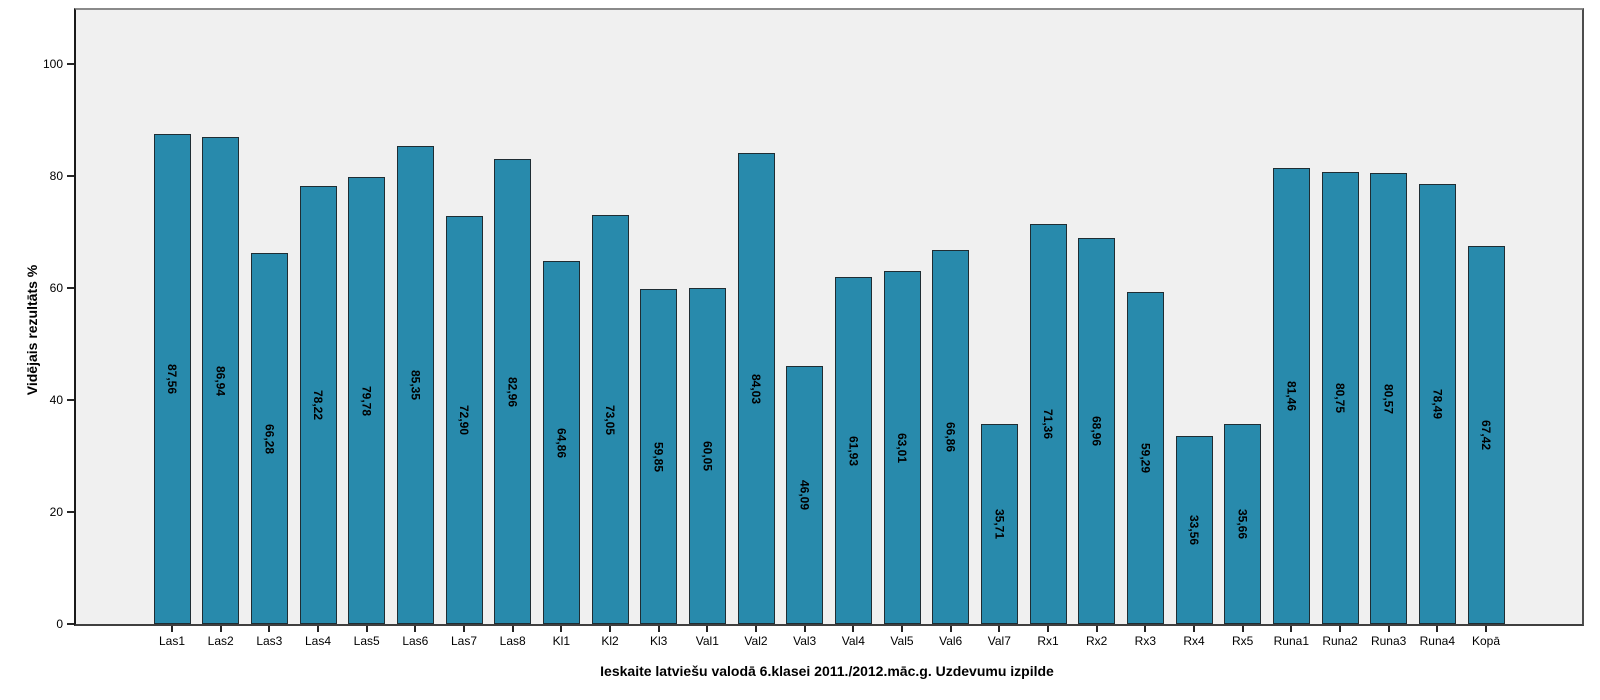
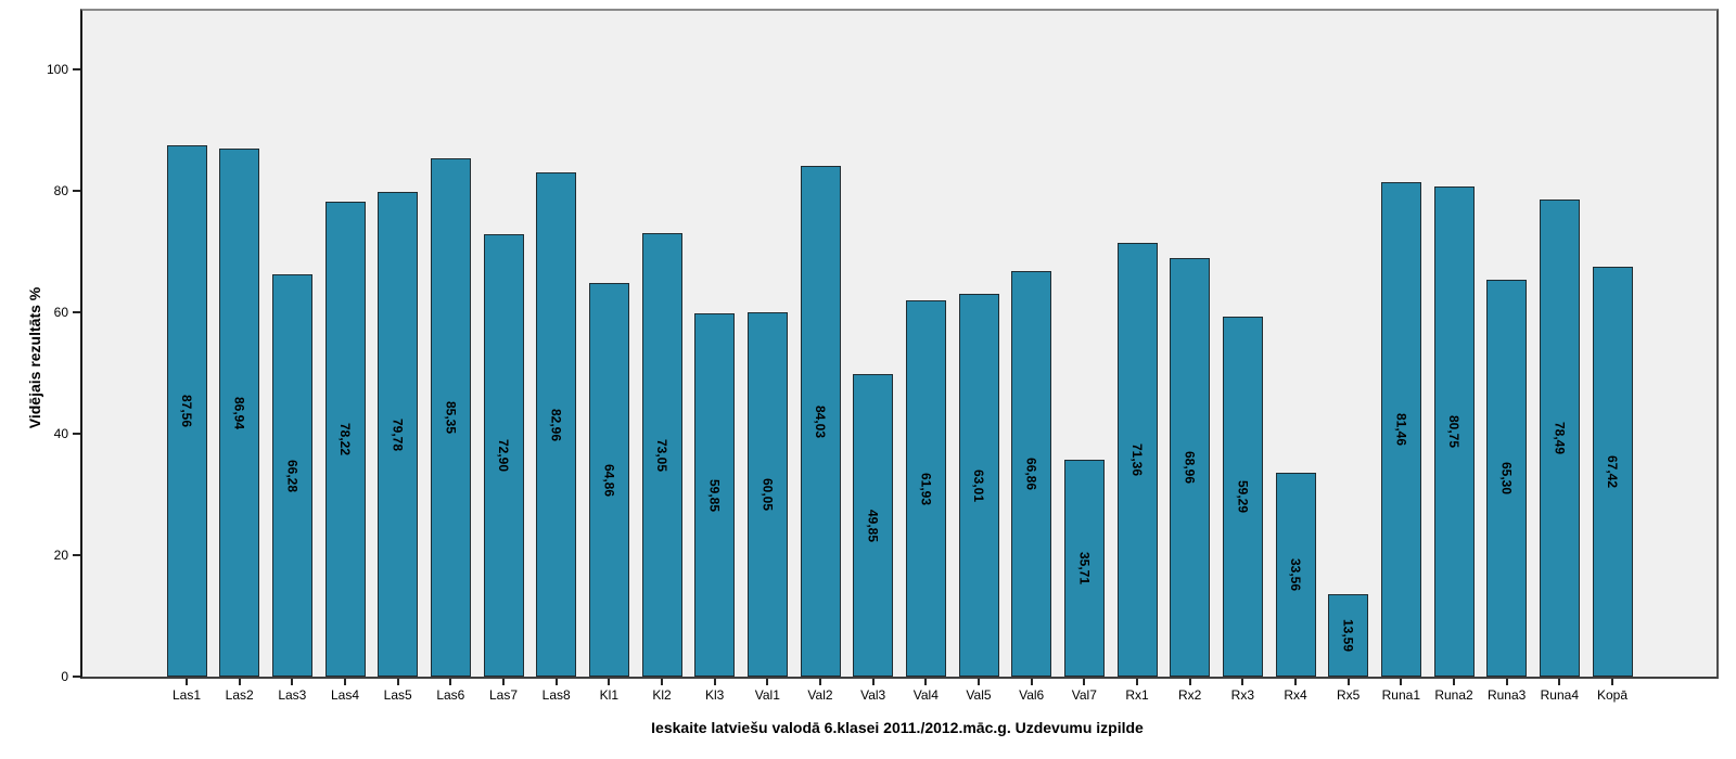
Val3: 46,09 -> 49,85
Rx5: 35,66 -> 13,59
Runa3: 80,57 -> 65,30
